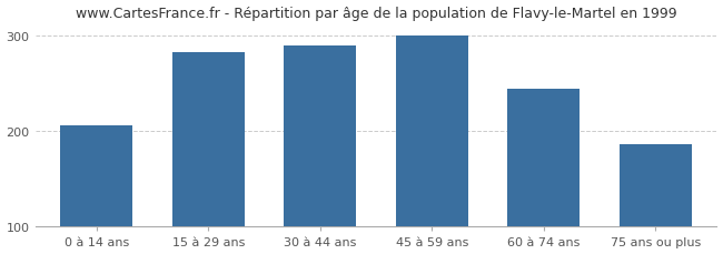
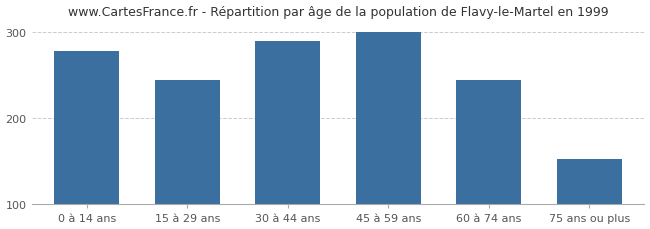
0 à 14 ans: 206 -> 278
15 à 29 ans: 282 -> 244
75 ans ou plus: 186 -> 152
